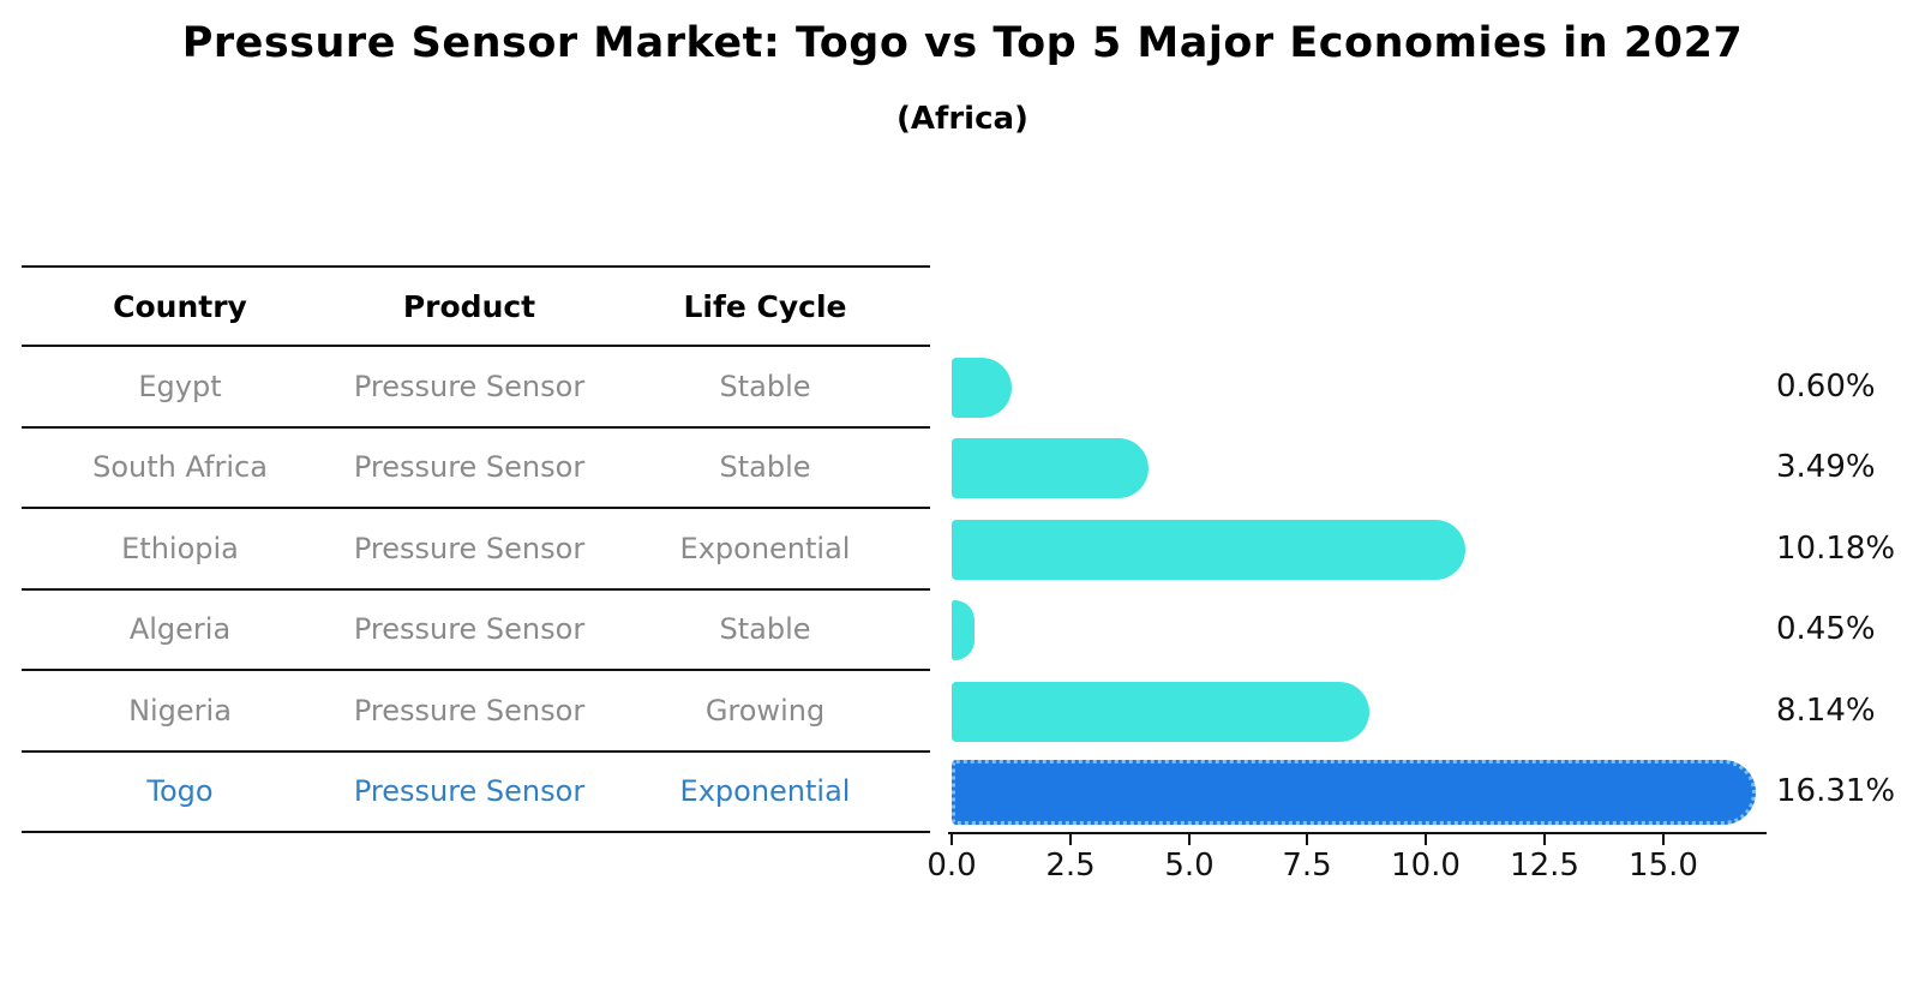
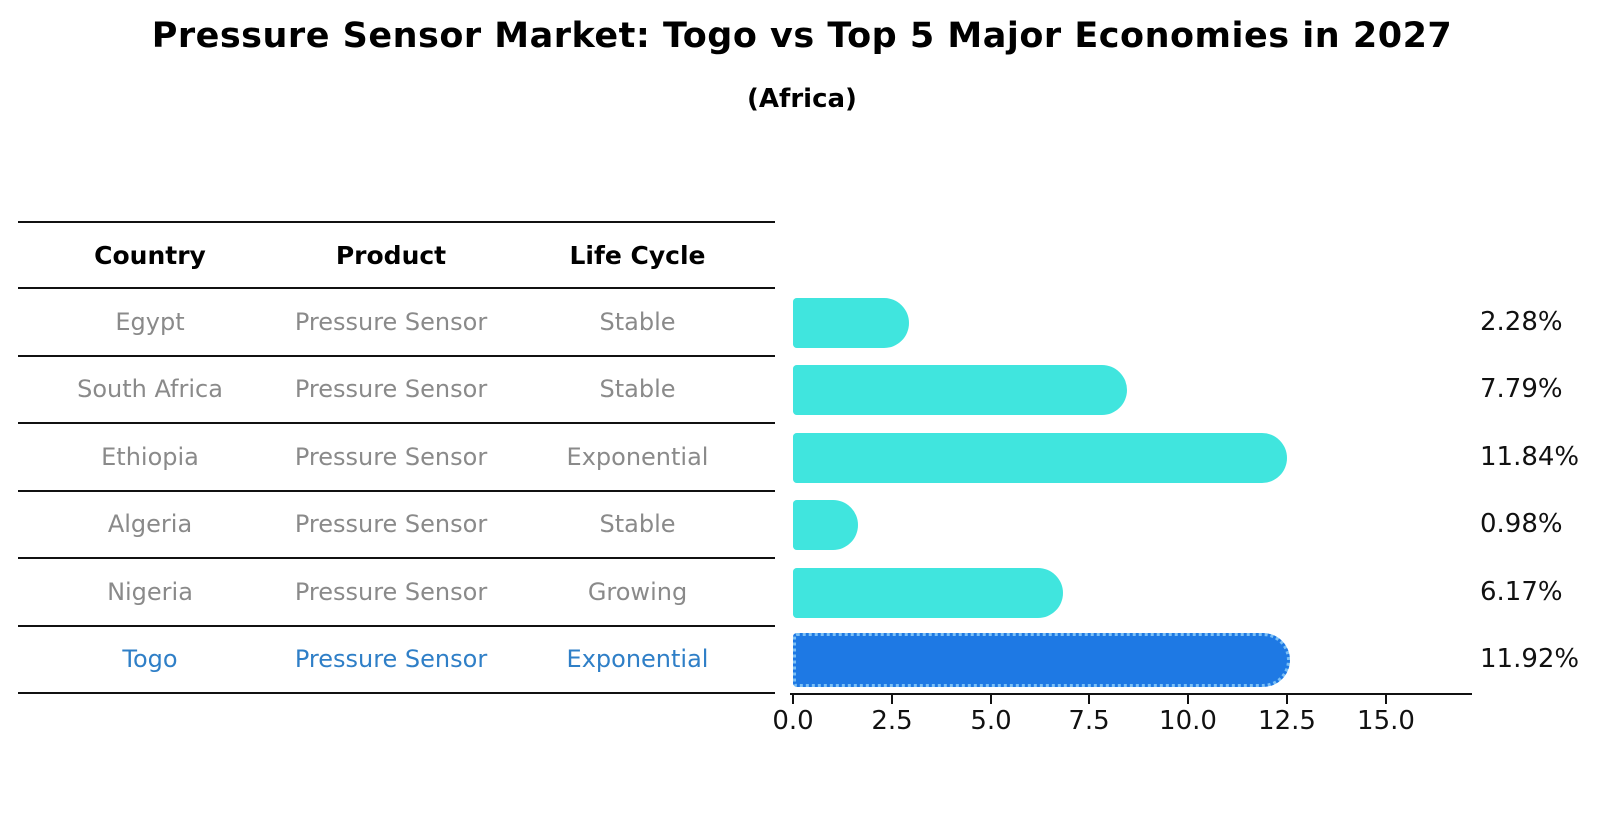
Egypt: 0.60% -> 2.28%
South Africa: 3.49% -> 7.79%
Ethiopia: 10.18% -> 11.84%
Algeria: 0.45% -> 0.98%
Nigeria: 8.14% -> 6.17%
Togo: 16.31% -> 11.92%
